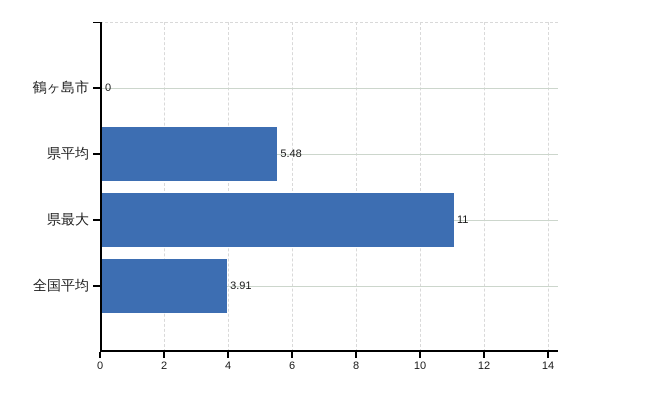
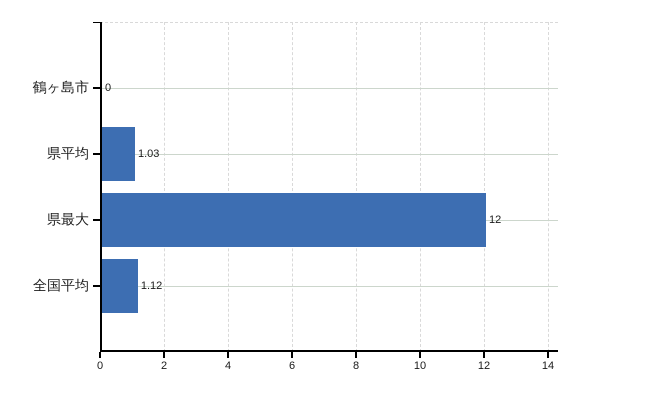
県平均: 5.48 -> 1.03
県最大: 11 -> 12
全国平均: 3.91 -> 1.12
